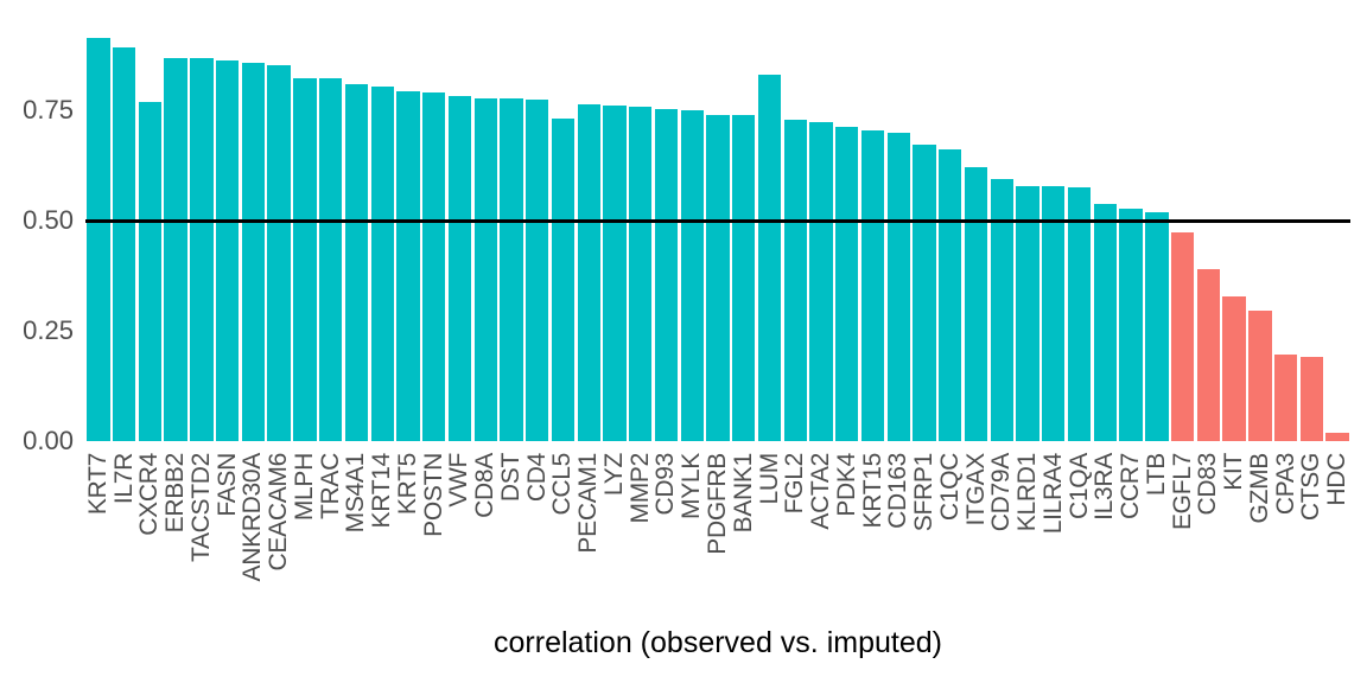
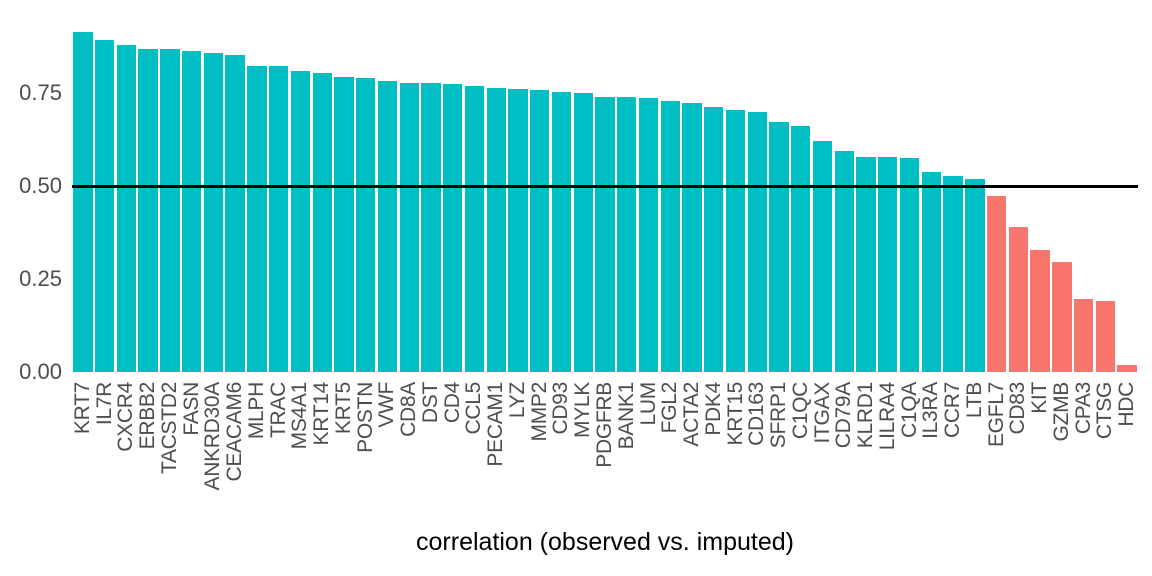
CXCR4: 0.77 -> 0.88
CCL5: 0.73 -> 0.77
LUM: 0.83 -> 0.74
